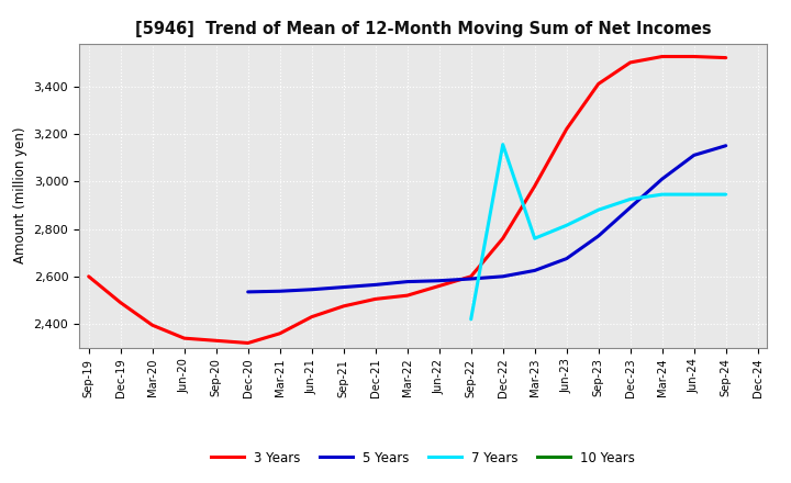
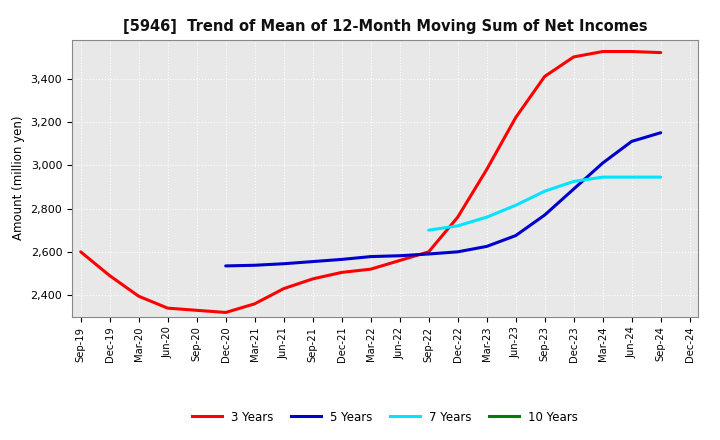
7 Years/Sep-22: 2,420 -> 2,700
7 Years/Dec-22: 3,155 -> 2,720
